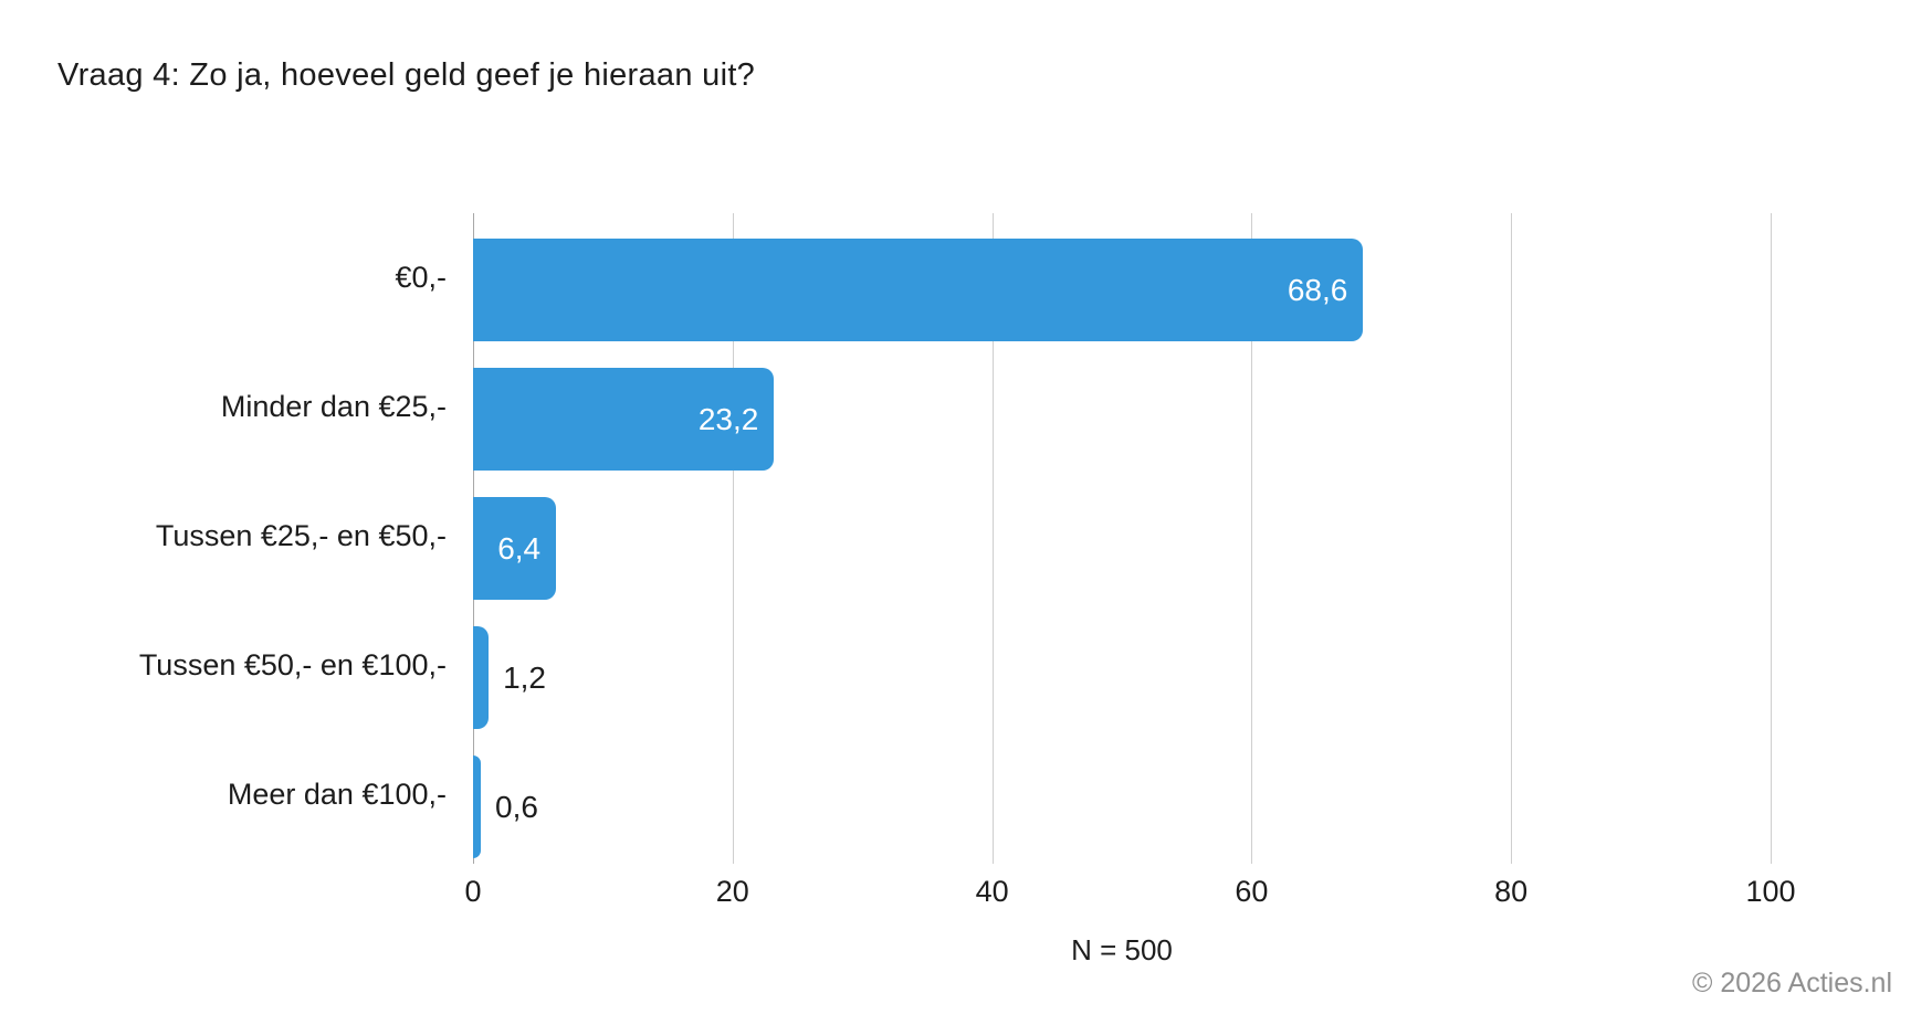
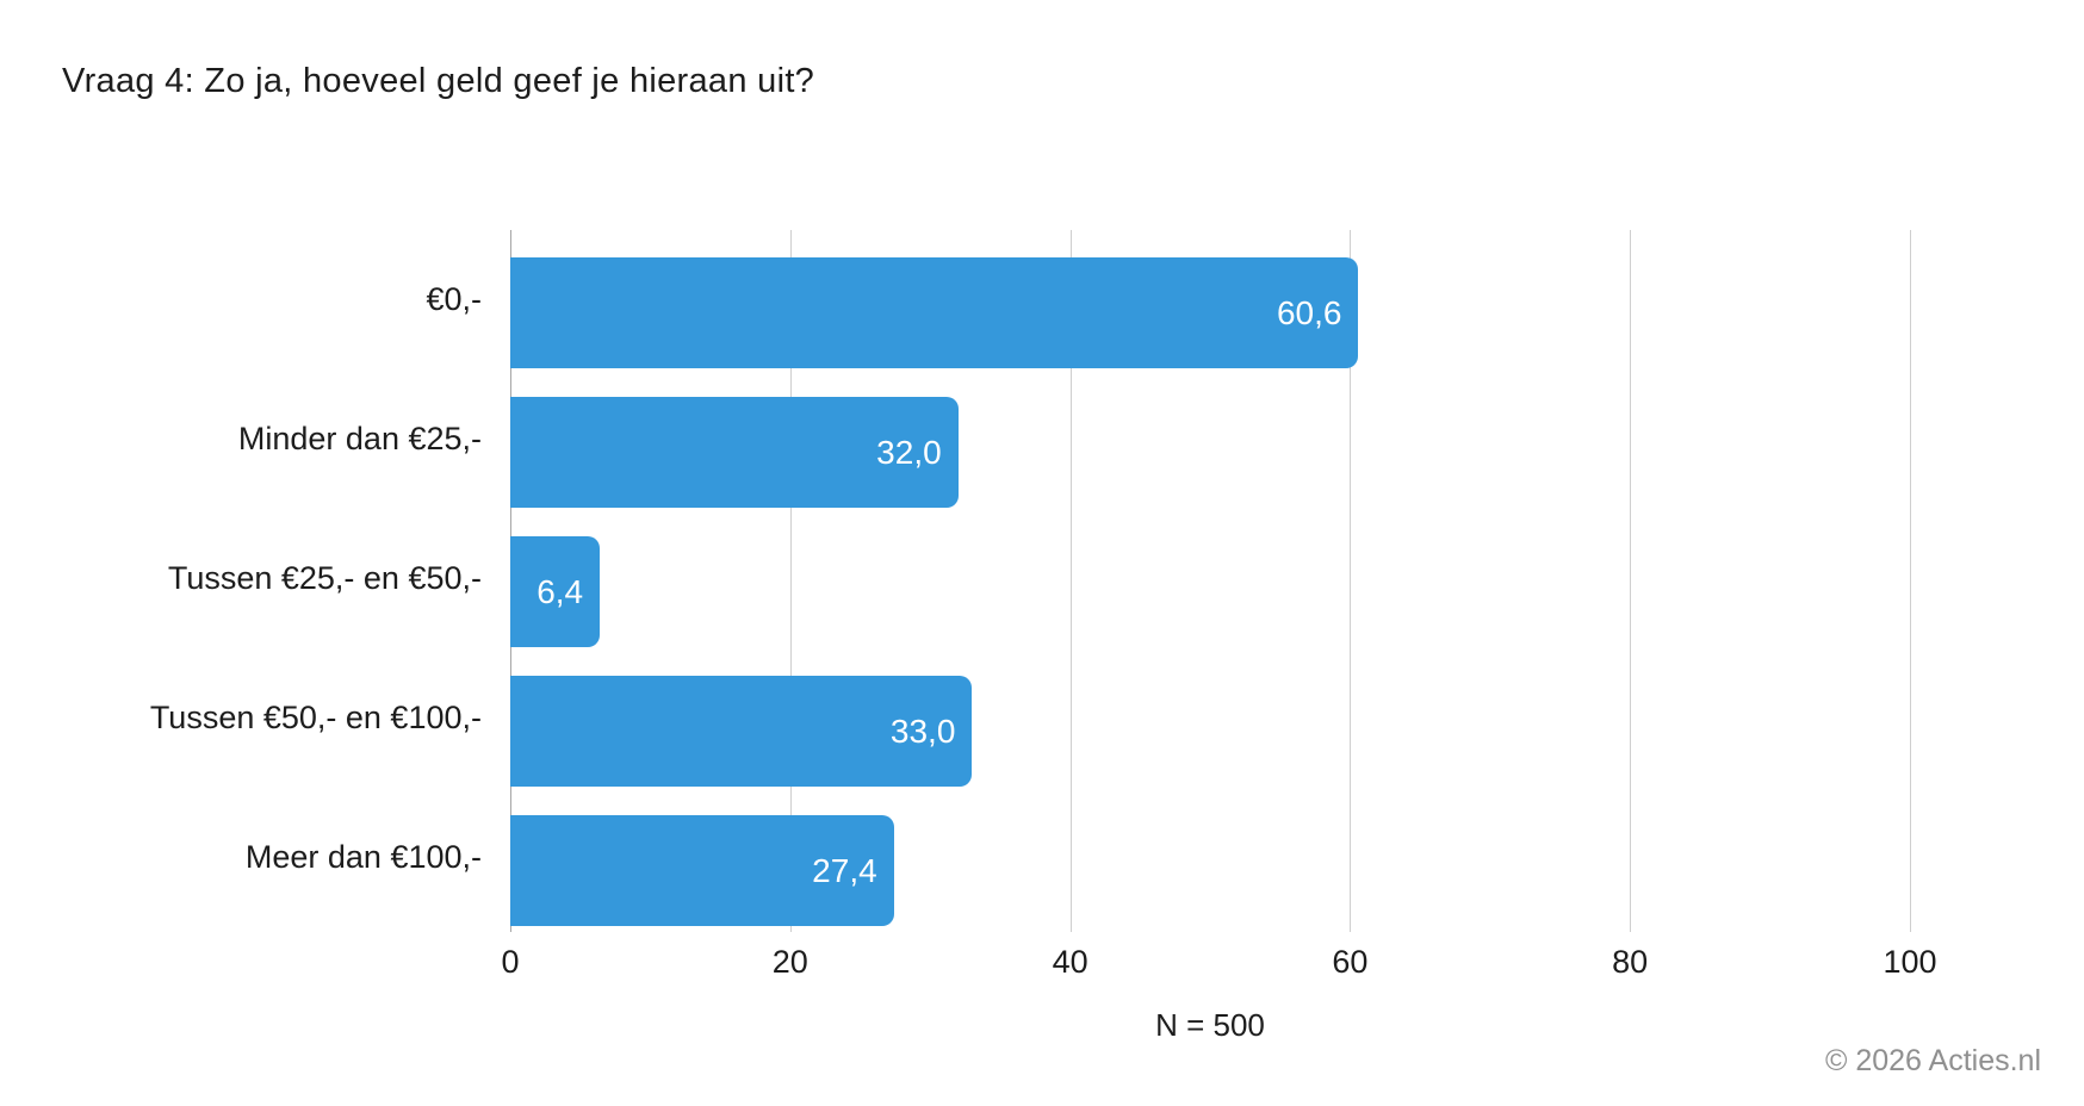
€0,-: 68,6 -> 60,6
Minder dan €25,-: 23,2 -> 32,0
Tussen €50,- en €100,-: 1,2 -> 33,0
Meer dan €100,-: 0,6 -> 27,4
